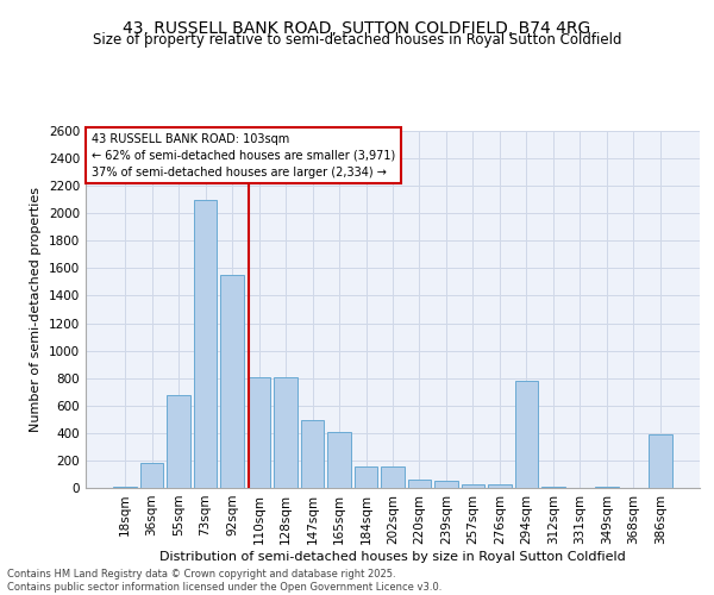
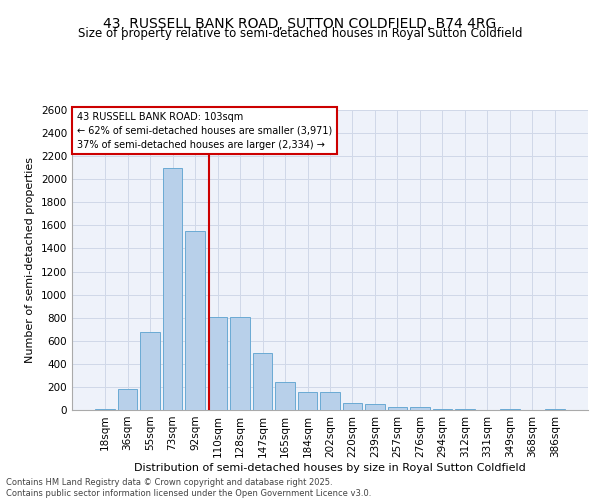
165sqm: 410 -> 240
294sqm: 780 -> 10
386sqm: 390 -> 0
